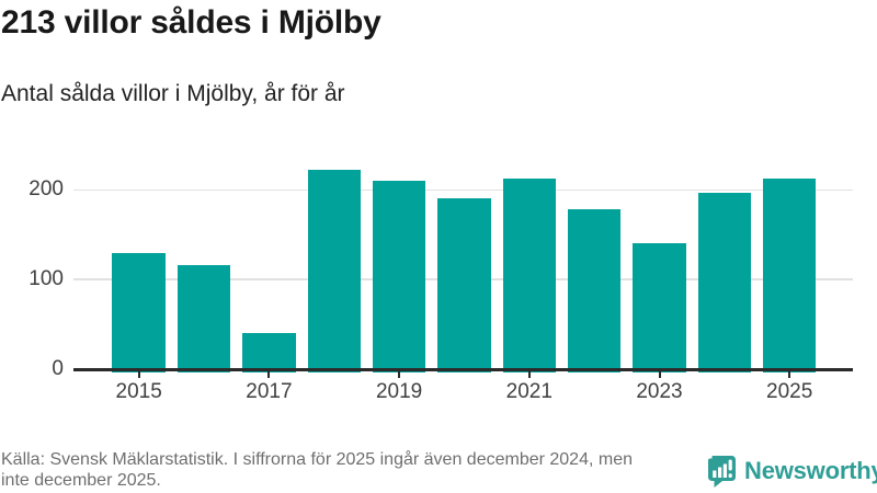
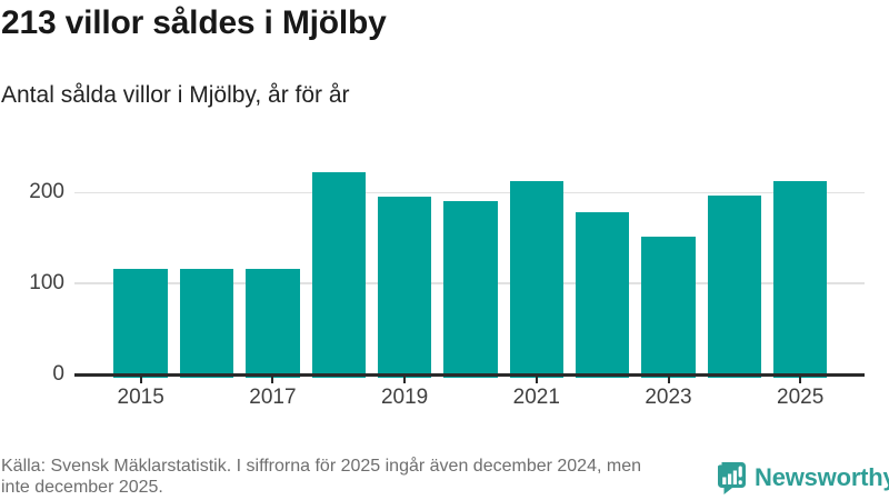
2015: 130 -> 120
2017: 40 -> 120
2019: 210 -> 200
2023: 140 -> 150
